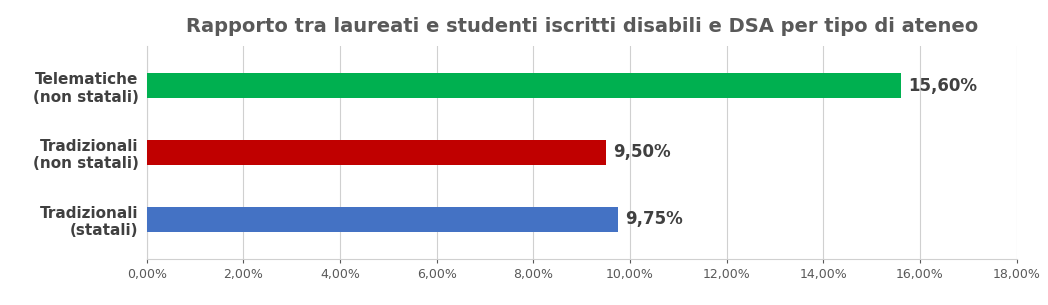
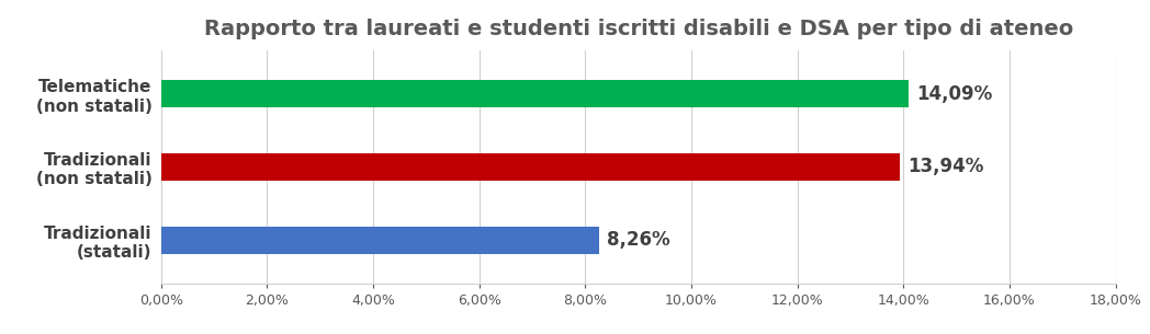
Telematiche (non statali): 15,60% -> 14,09%
Tradizionali (non statali): 9,50% -> 13,94%
Tradizionali (statali): 9,75% -> 8,26%
